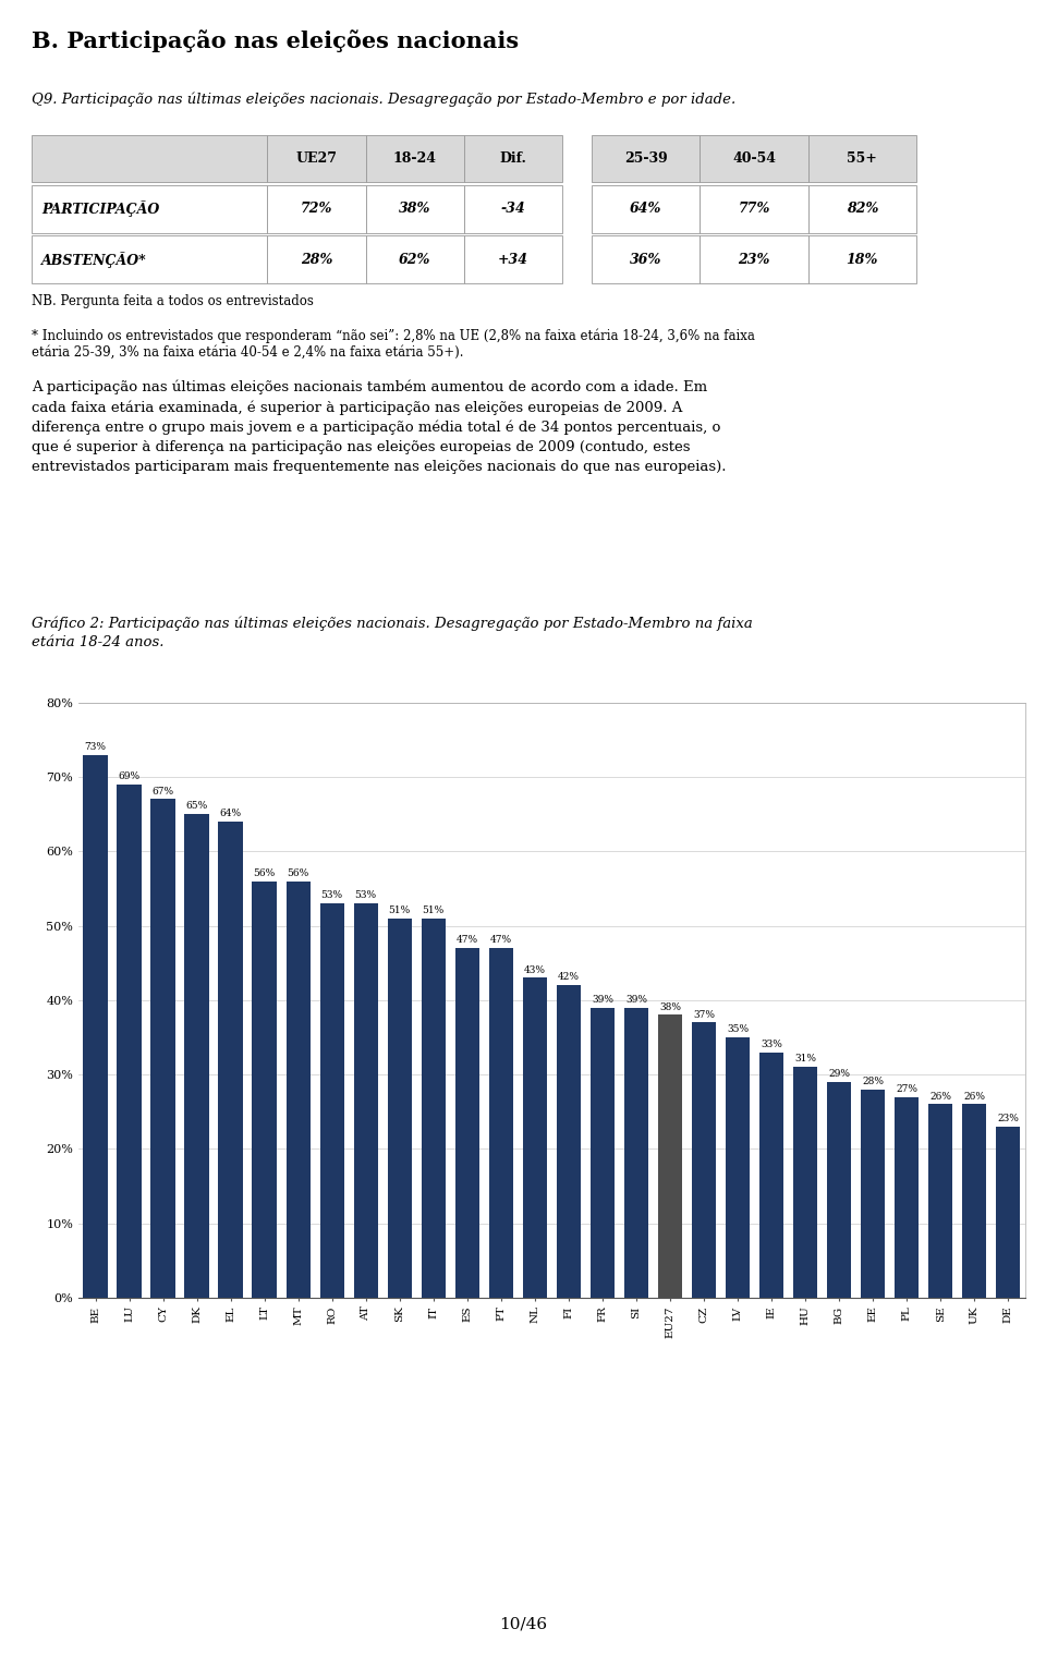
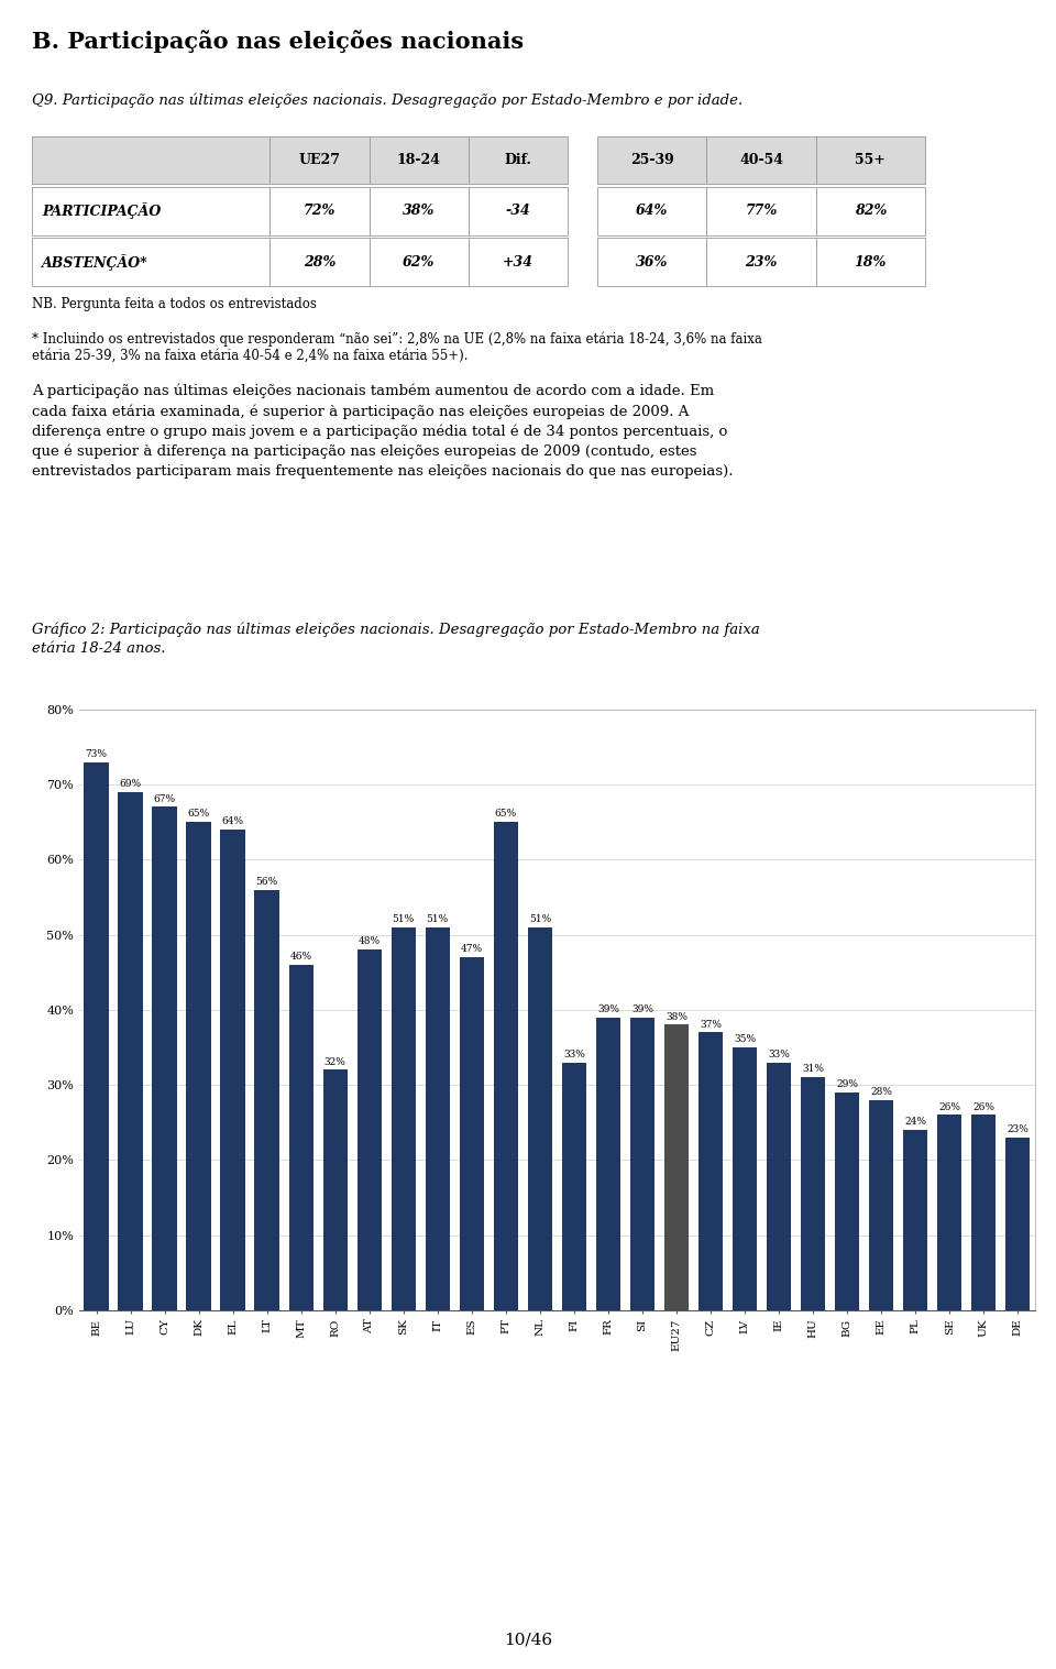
MT: 56% -> 46%
RO: 53% -> 32%
AT: 53% -> 48%
PT: 47% -> 65%
NL: 43% -> 51%
FI: 42% -> 33%
PL: 27% -> 24%
